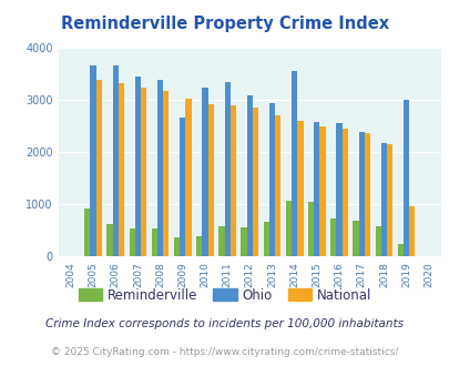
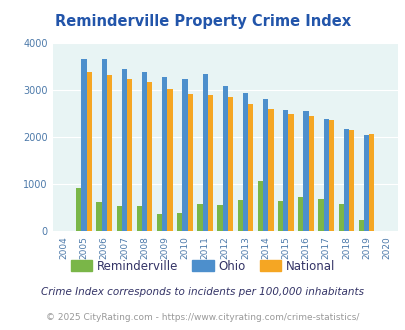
Ohio/2009: 2650 -> 3270
Ohio/2014: 3550 -> 2810
Reminderville/2015: 1050 -> 640
Ohio/2019: 3000 -> 2040
National/2019: 950 -> 2060
